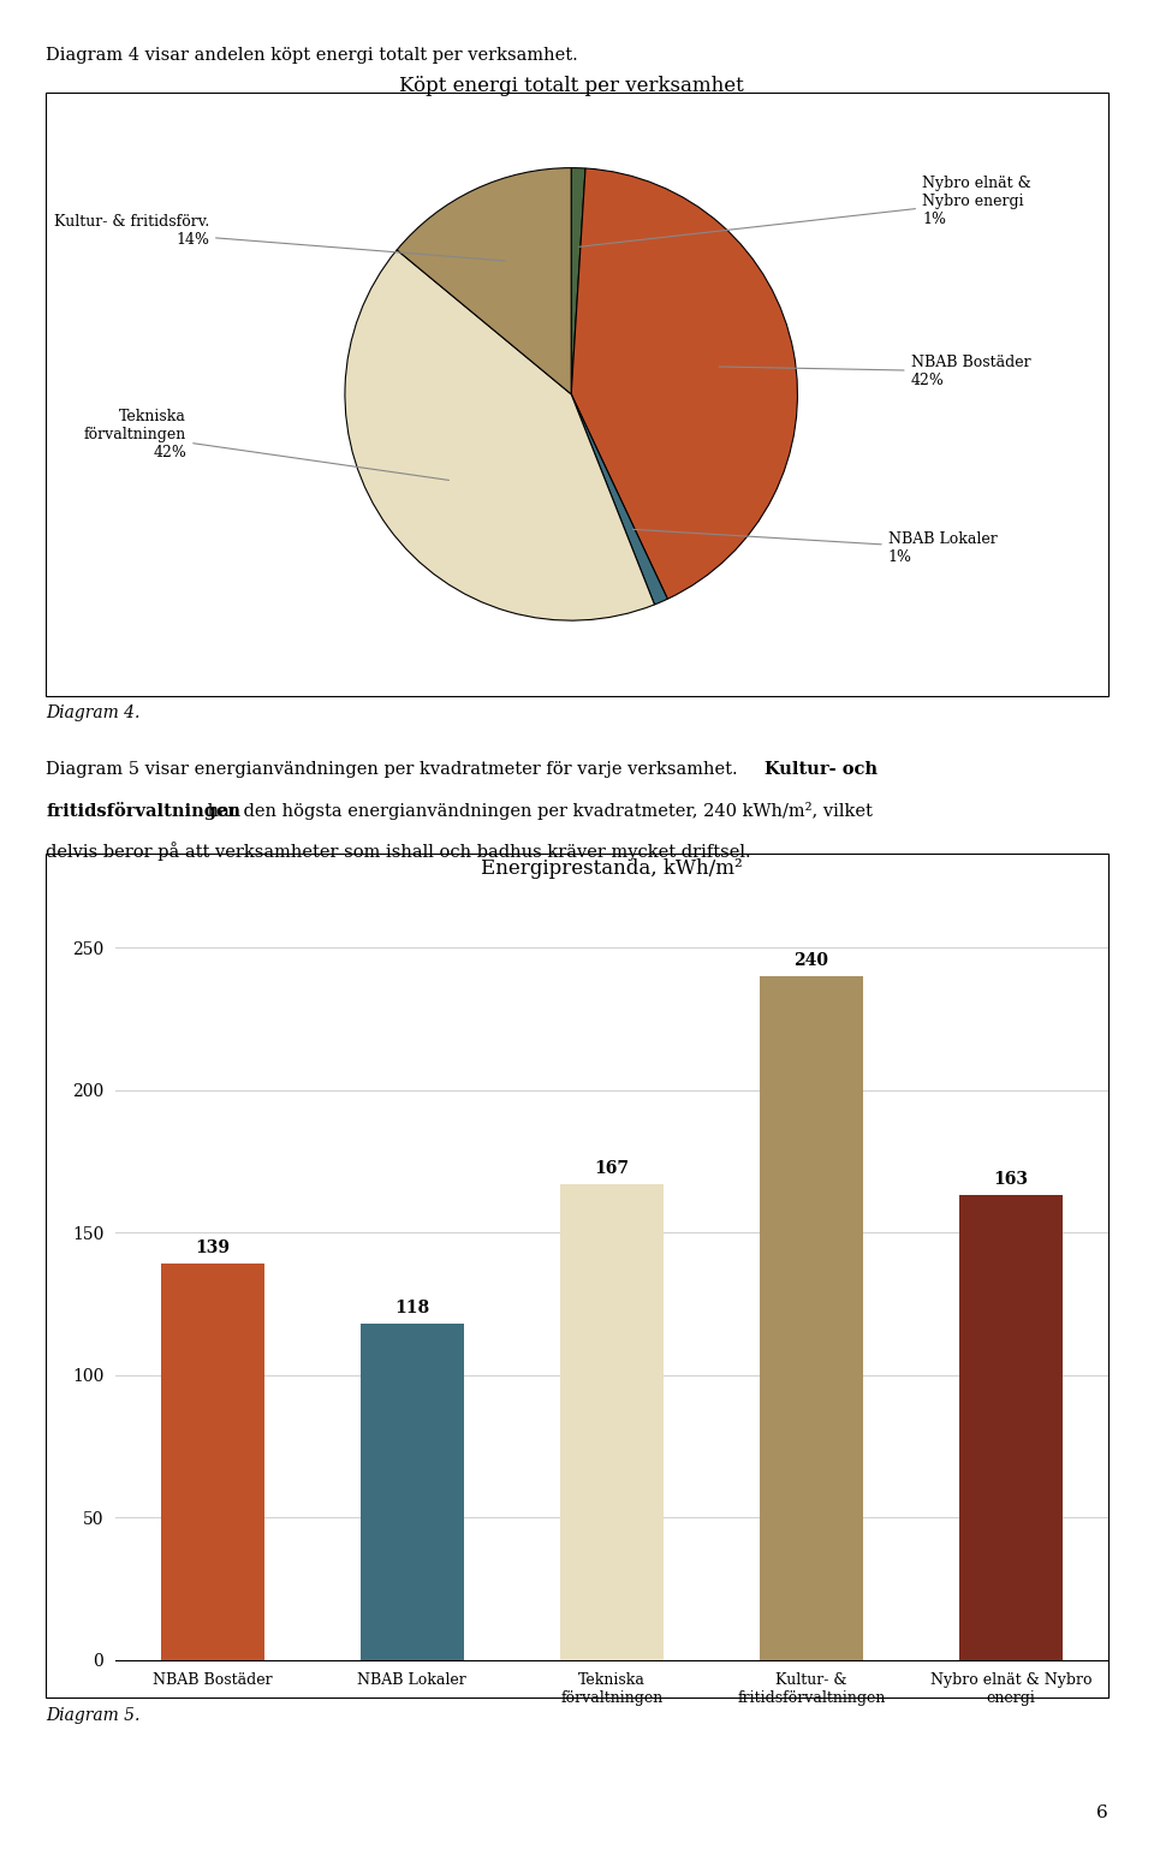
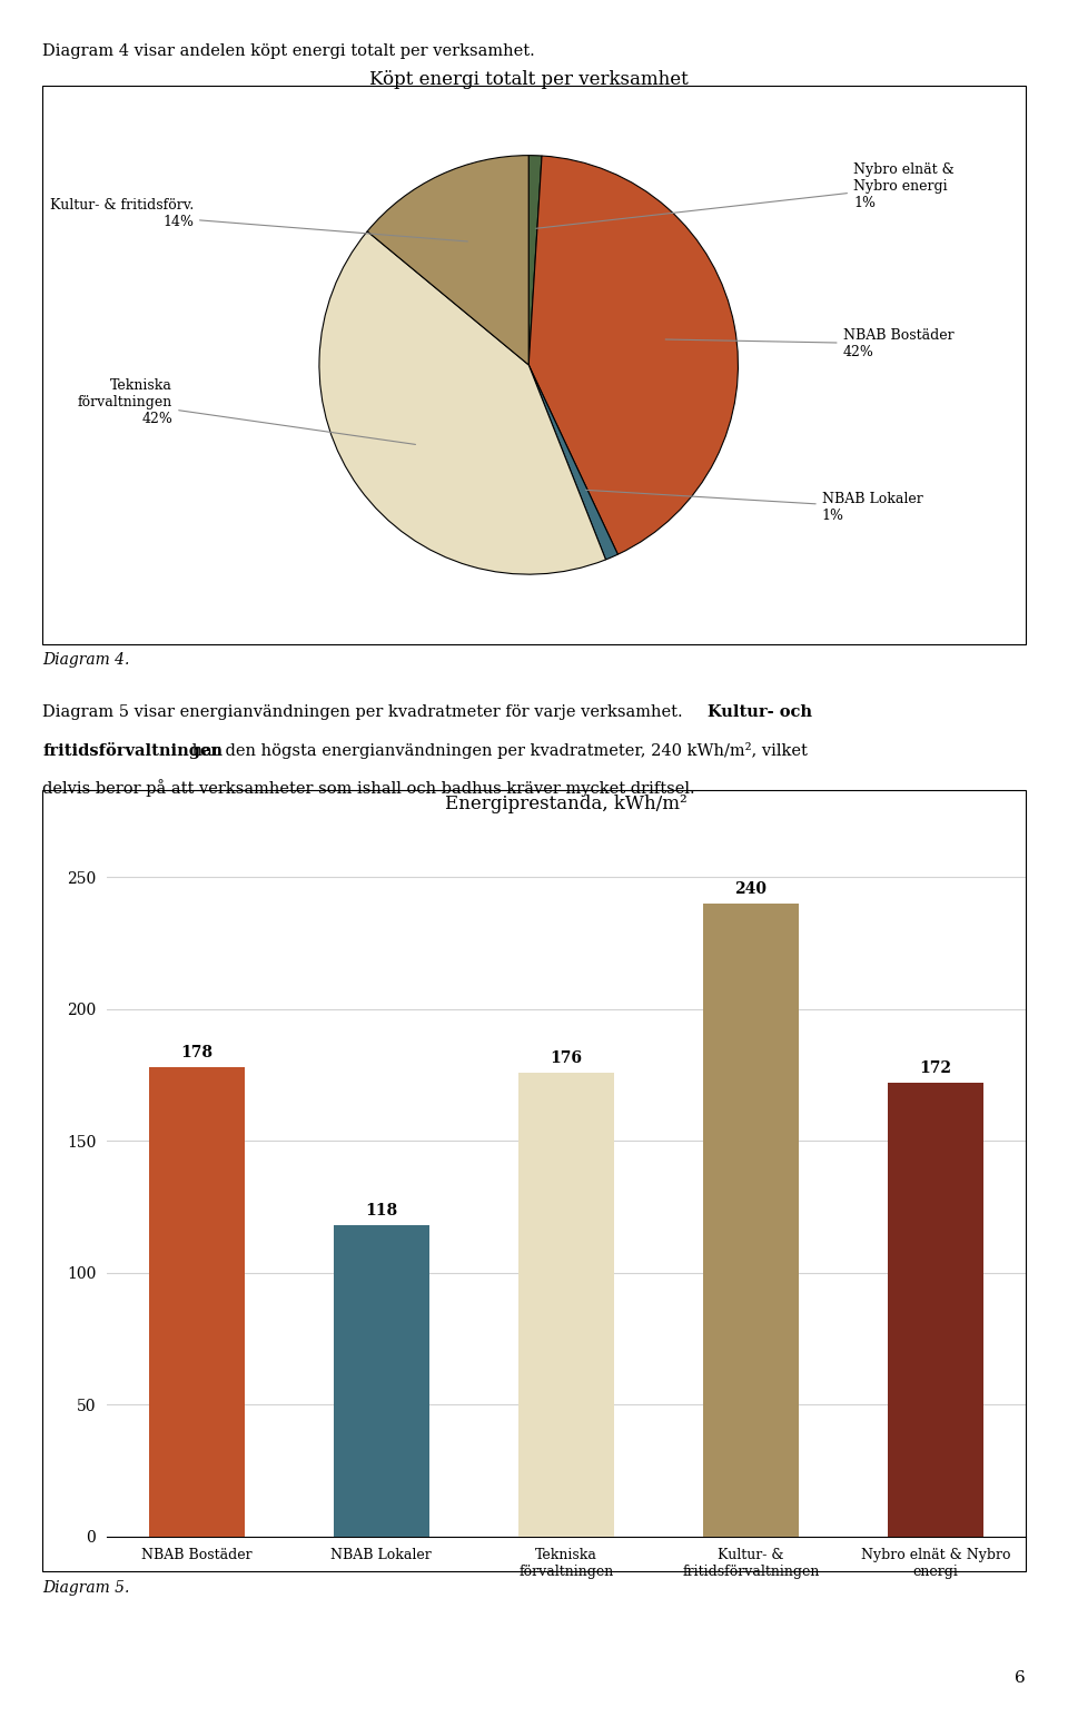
NBAB Bostäder: 139 -> 178
Tekniska förvaltningen: 167 -> 176
Nybro elnät & Nybro energi: 163 -> 172
